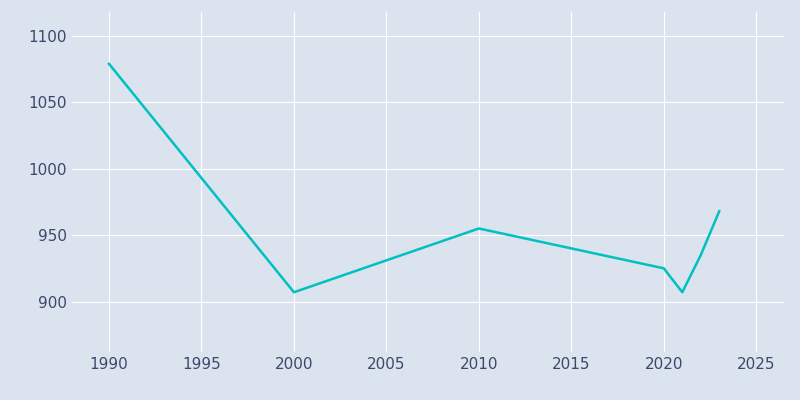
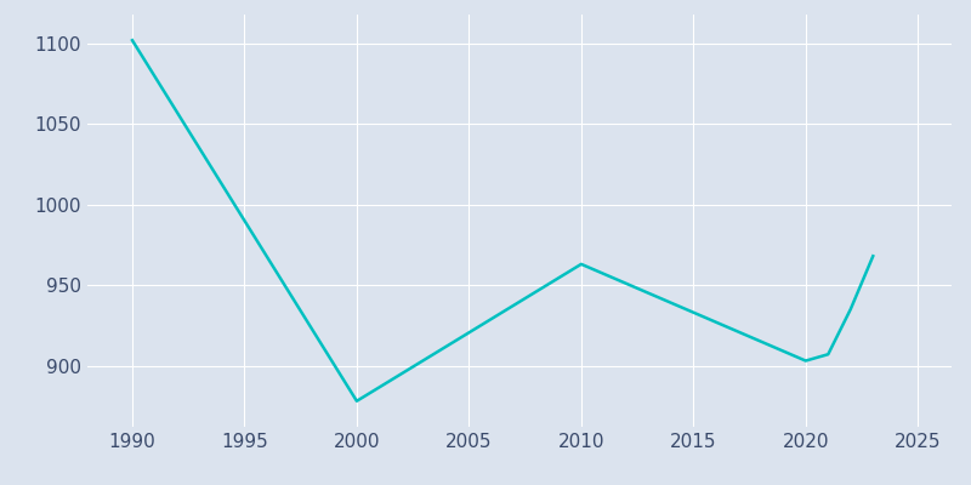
1990: 1079 -> 1102
2000: 907 -> 878
2010: 955 -> 963
2020: 925 -> 903
